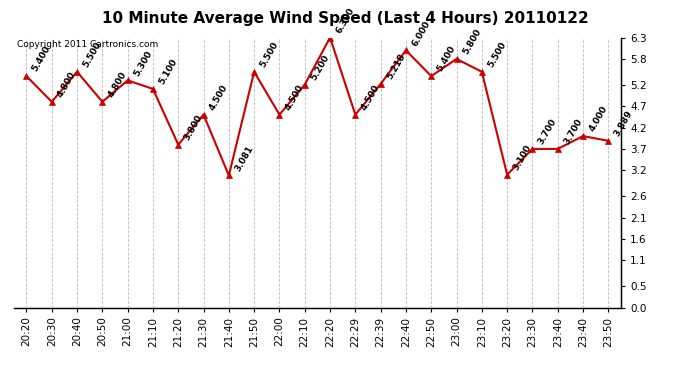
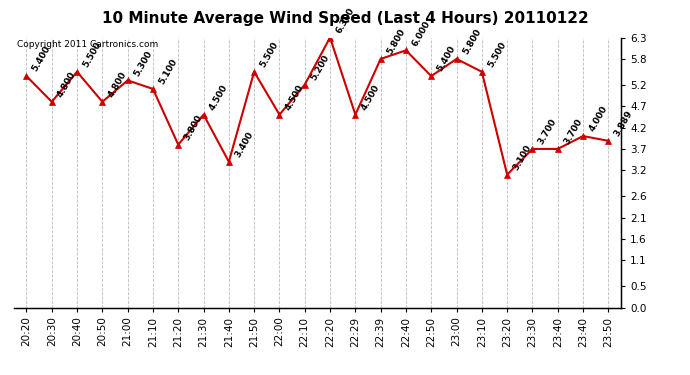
21:40: 3.081 -> 3.400
22:39: 5.218 -> 5.800
